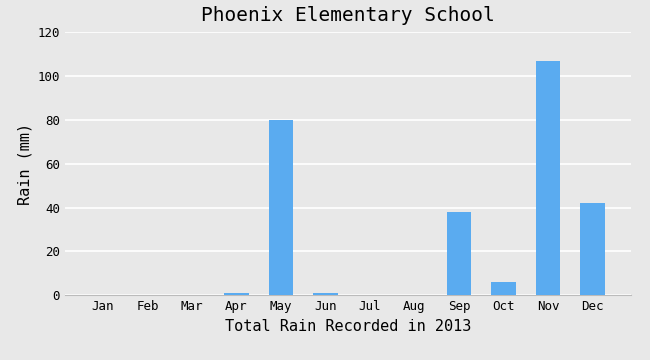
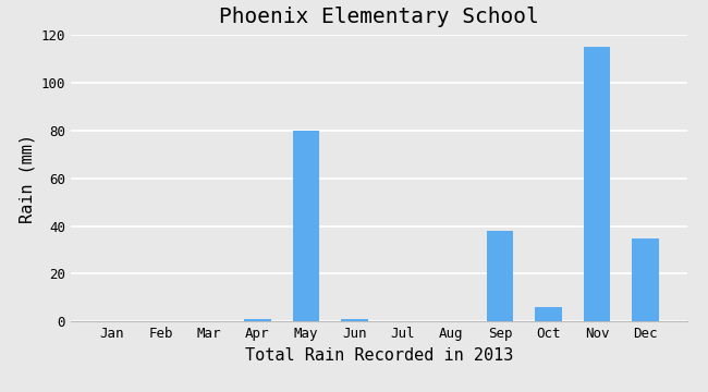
Nov: 107 -> 115
Dec: 42 -> 35
